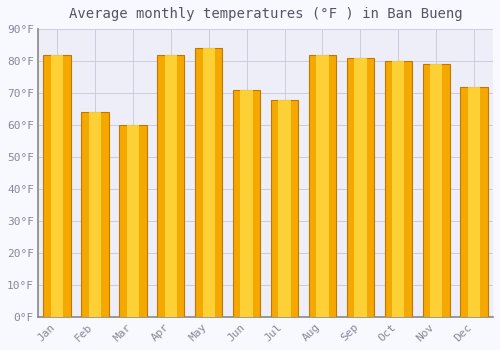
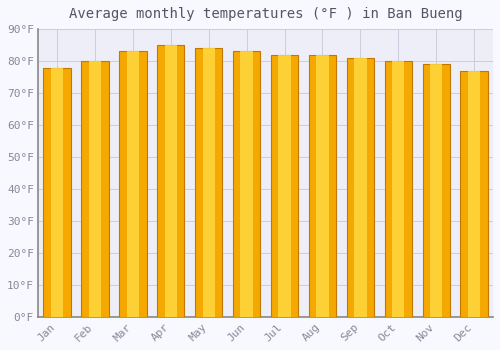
Jan: 82°F -> 78°F
Feb: 64°F -> 80°F
Mar: 60°F -> 83°F
Apr: 82°F -> 85°F
Jun: 71°F -> 83°F
Jul: 68°F -> 82°F
Dec: 72°F -> 77°F
